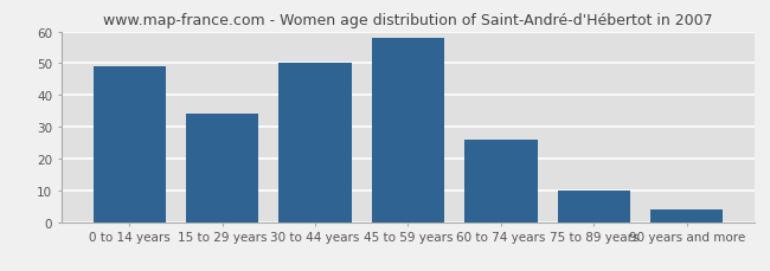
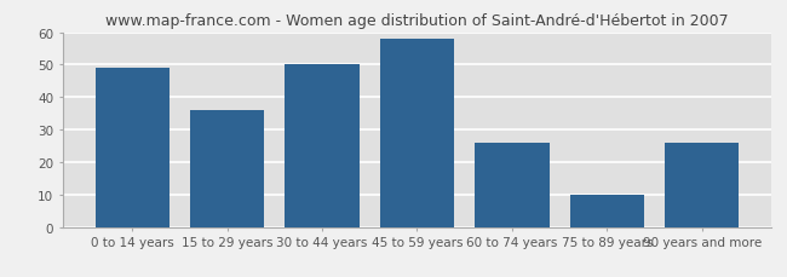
15 to 29 years: 34 -> 36
90 years and more: 4 -> 26
